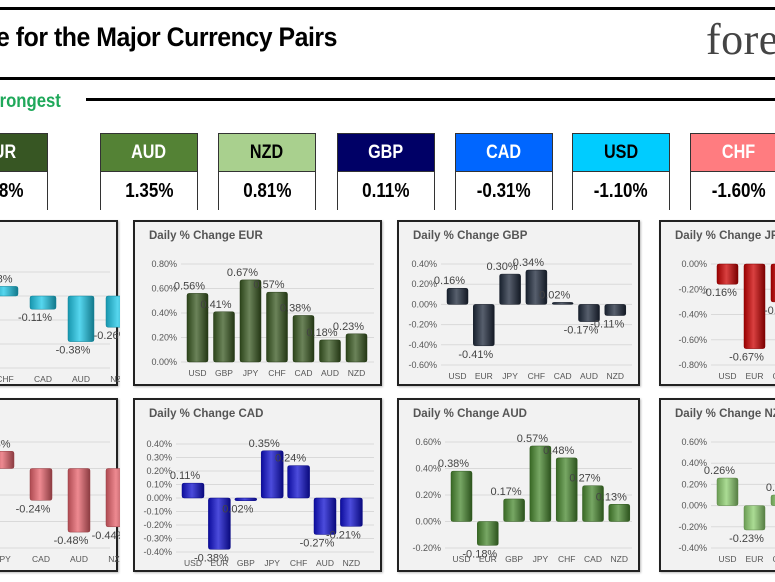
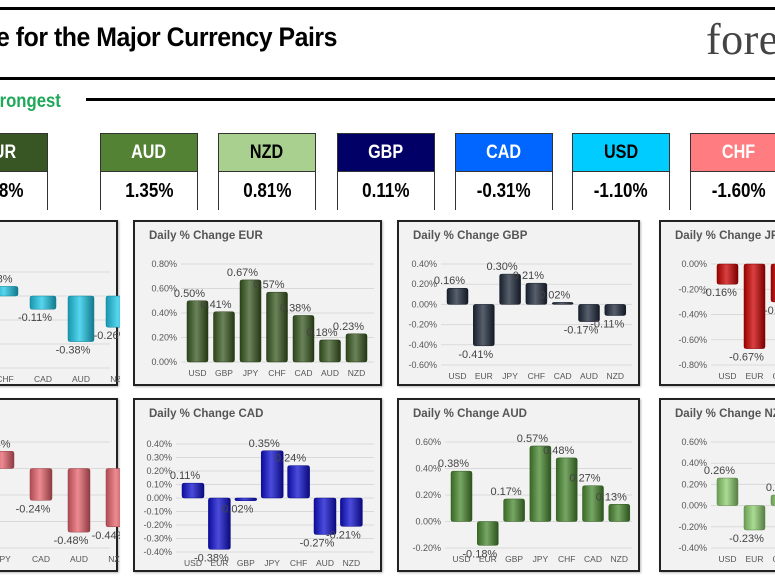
Daily % Change EUR/USD: 0.56% -> 0.50%
Daily % Change GBP/CHF: 0.34% -> 0.21%
